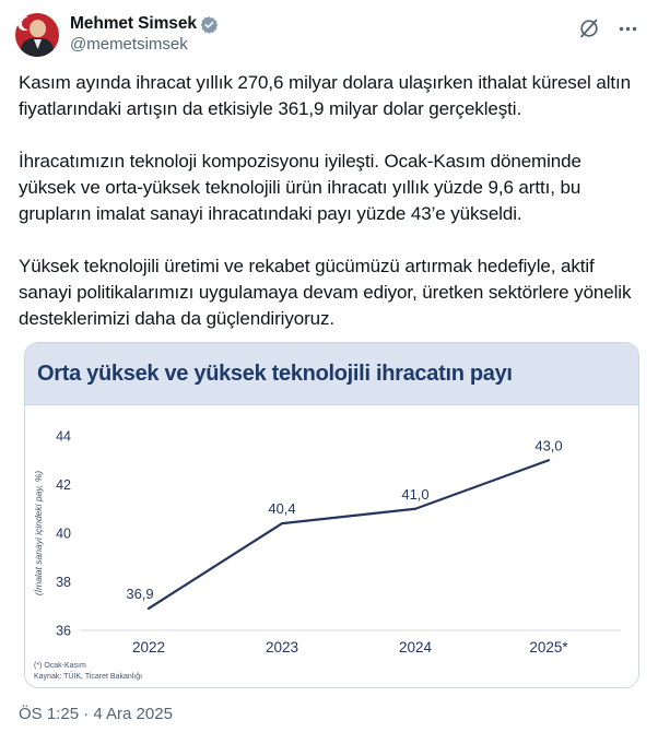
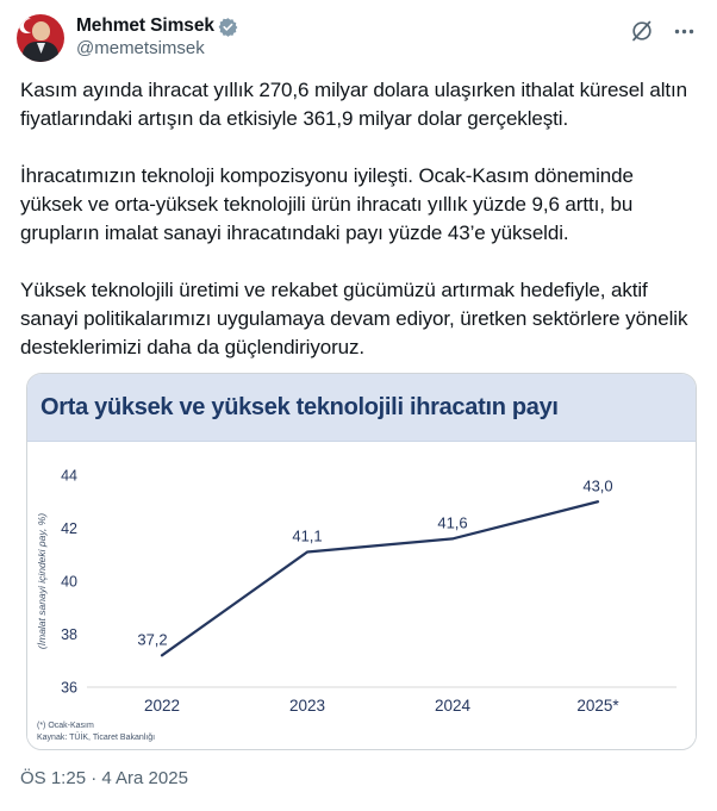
2022: 36,9 -> 37,2
2023: 40,4 -> 41,1
2024: 41,0 -> 41,6
